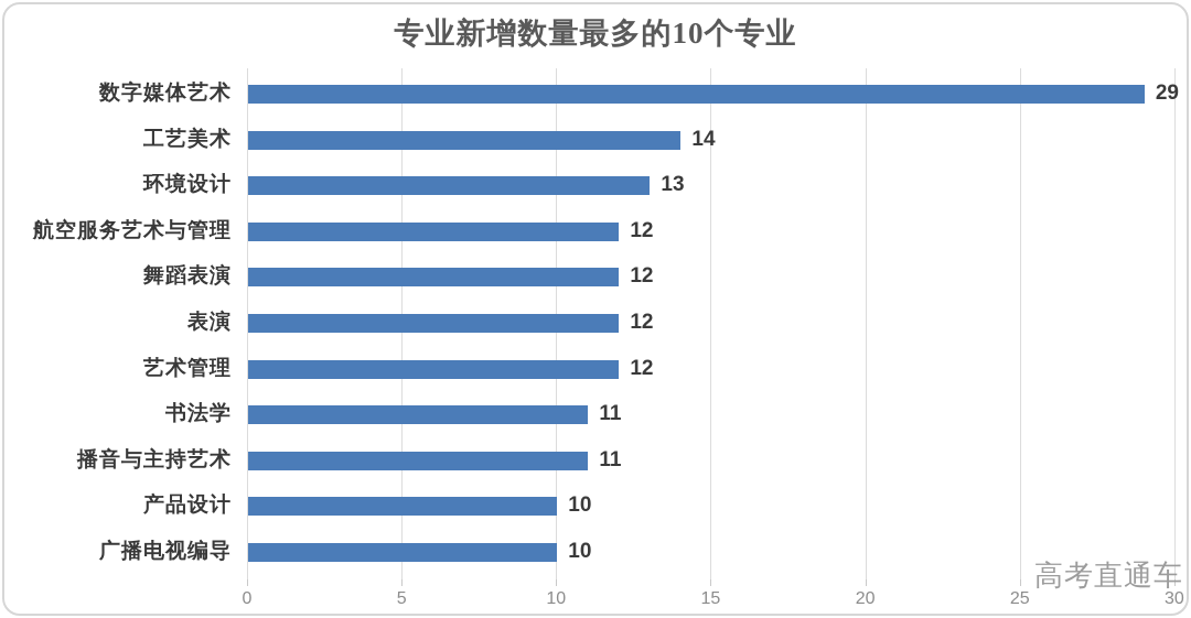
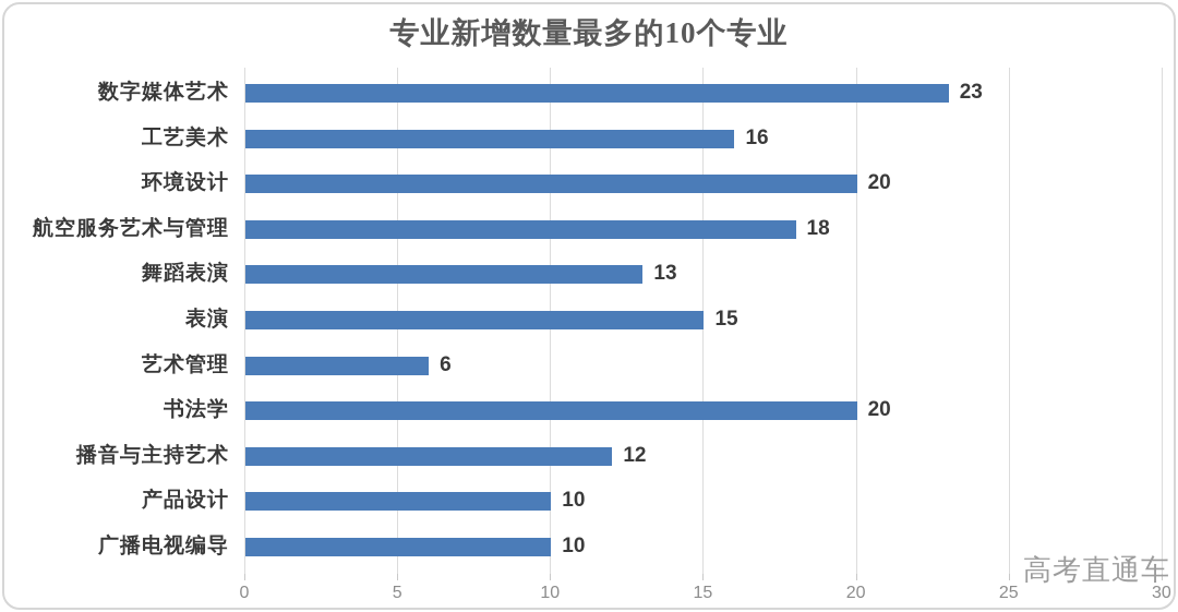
数字媒体艺术: 29 -> 23
工艺美术: 14 -> 16
环境设计: 13 -> 20
航空服务艺术与管理: 12 -> 18
舞蹈表演: 12 -> 13
表演: 12 -> 15
艺术管理: 12 -> 6
书法学: 11 -> 20
播音与主持艺术: 11 -> 12
